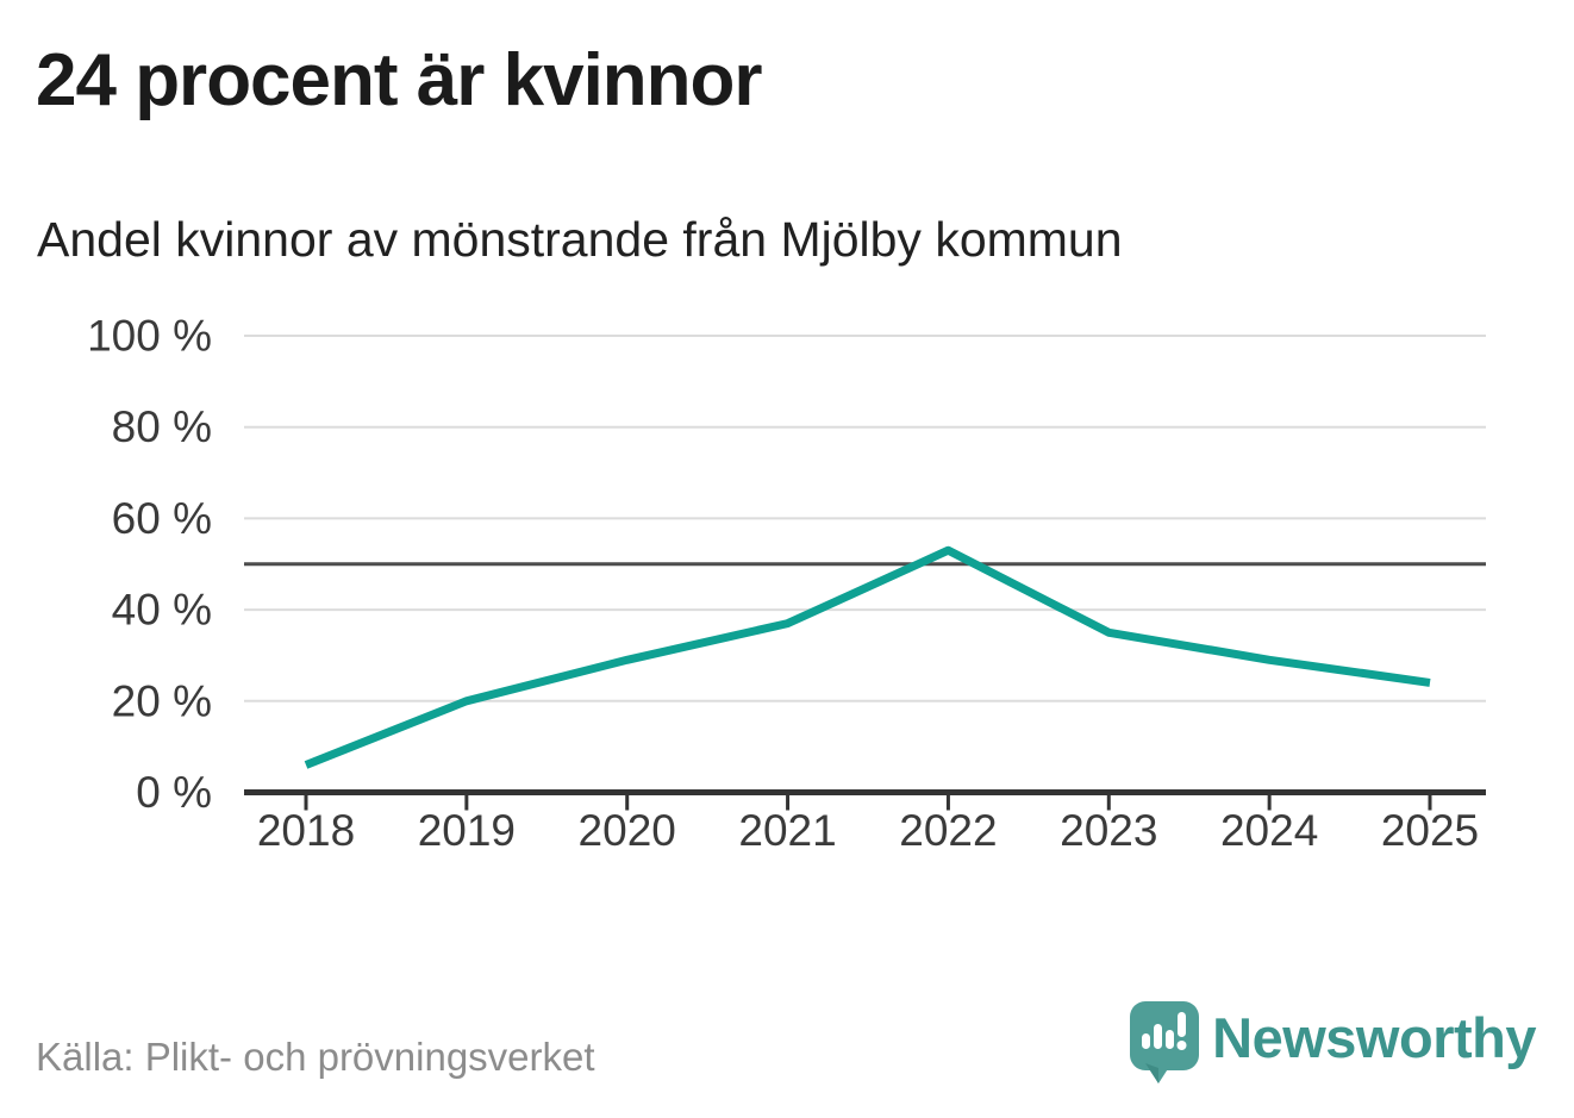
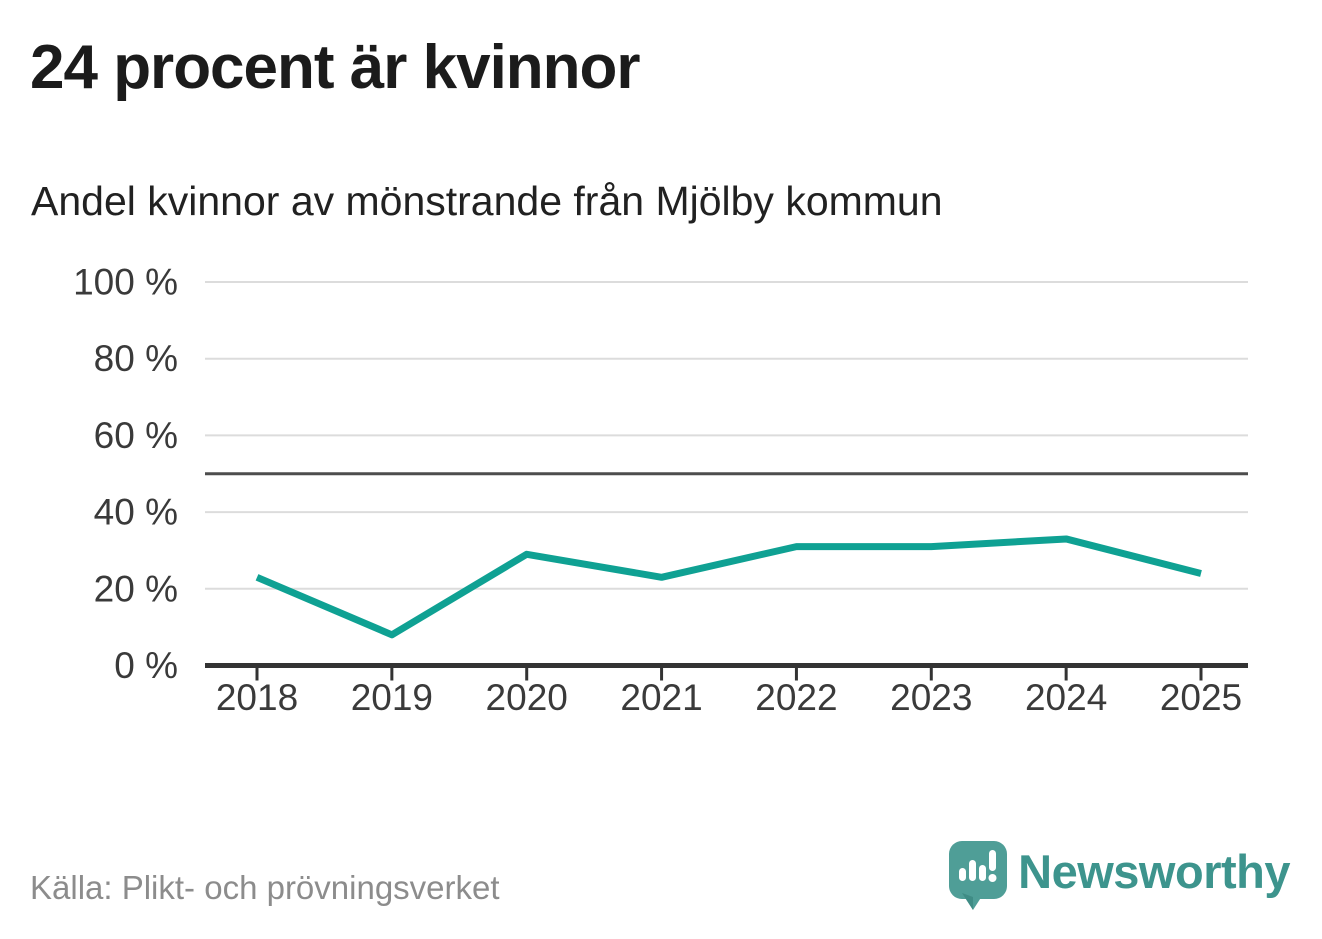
2018: 6% -> 23%
2019: 20% -> 8%
2021: 37% -> 23%
2022: 53% -> 31%
2023: 35% -> 31%
2024: 29% -> 33%
